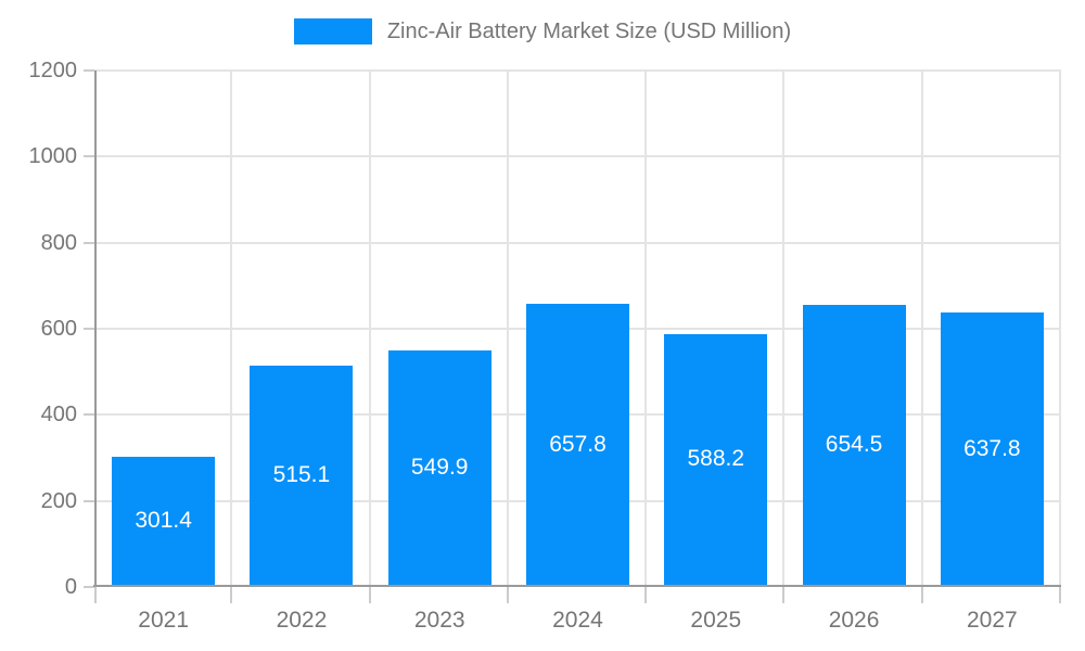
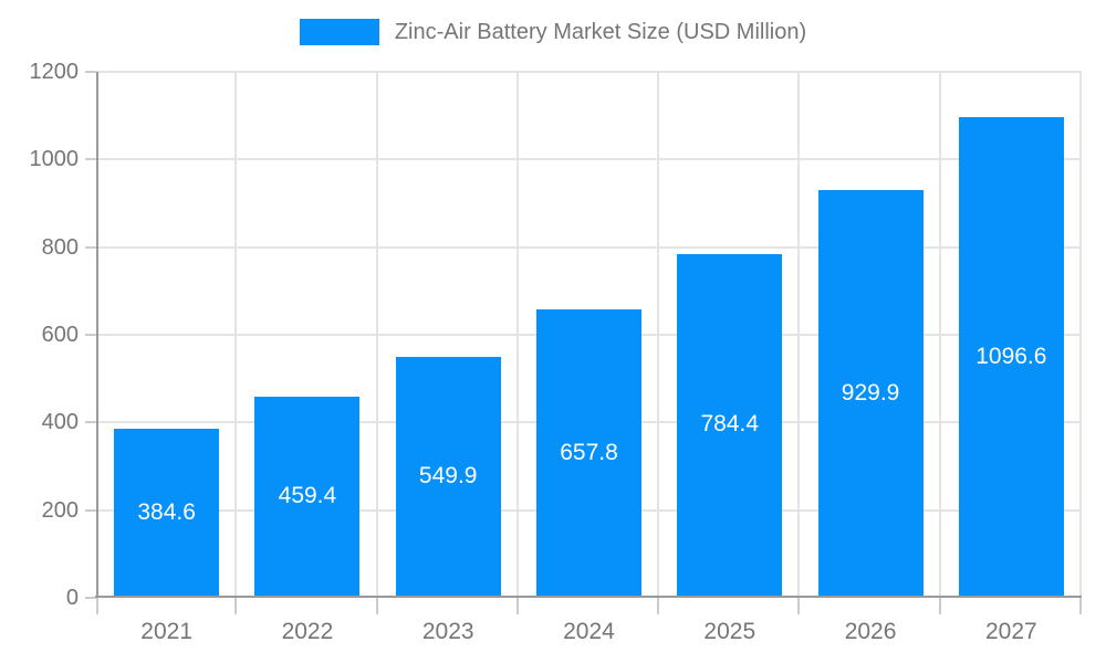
2021: 301.4 -> 384.6
2022: 515.1 -> 459.4
2025: 588.2 -> 784.4
2026: 654.5 -> 929.9
2027: 637.8 -> 1096.6
